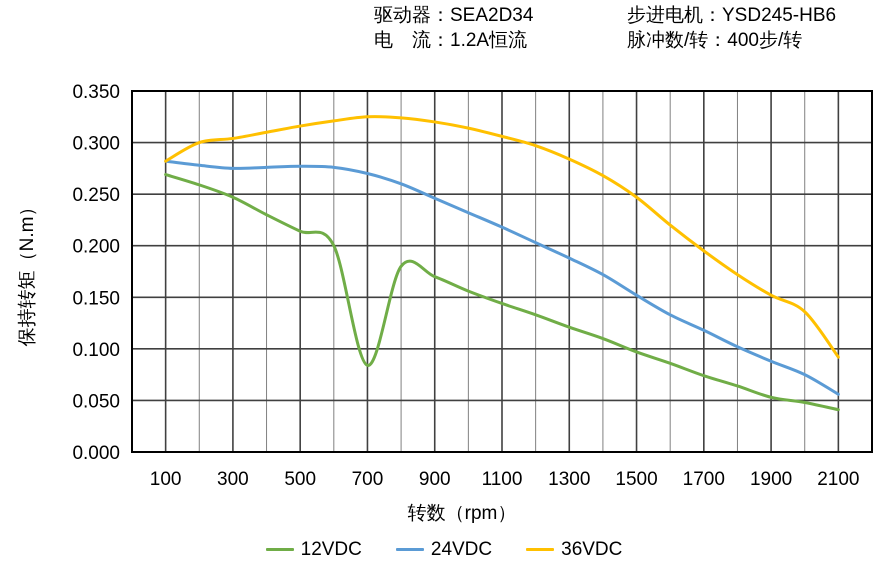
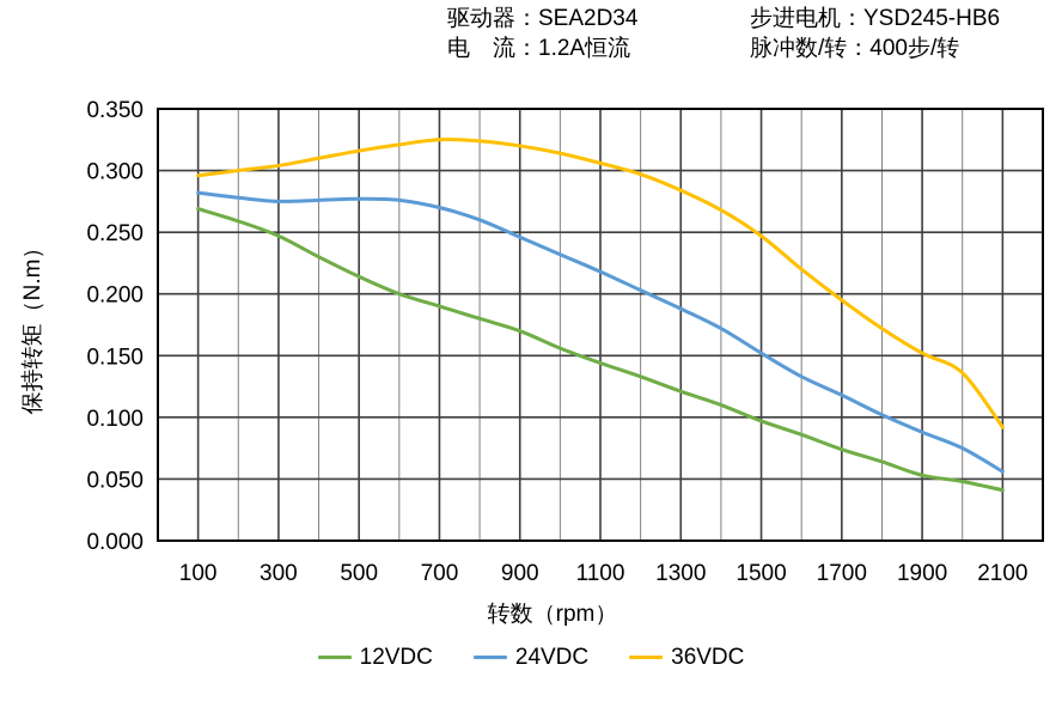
36VDC/100: 0.282 -> 0.296
12VDC/700: 0.084 -> 0.190
